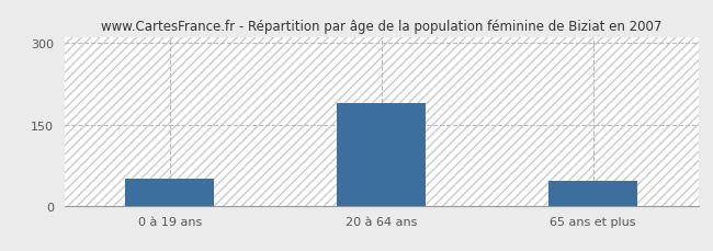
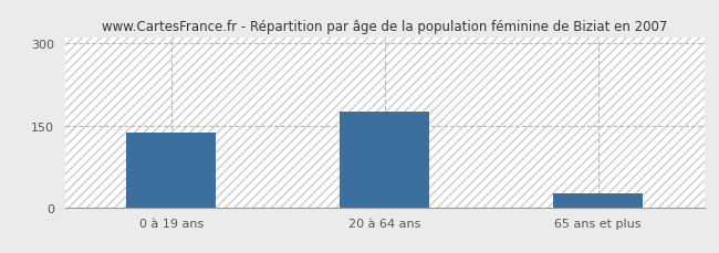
0 à 19 ans: 50 -> 136
20 à 64 ans: 190 -> 175
65 ans et plus: 45 -> 25
